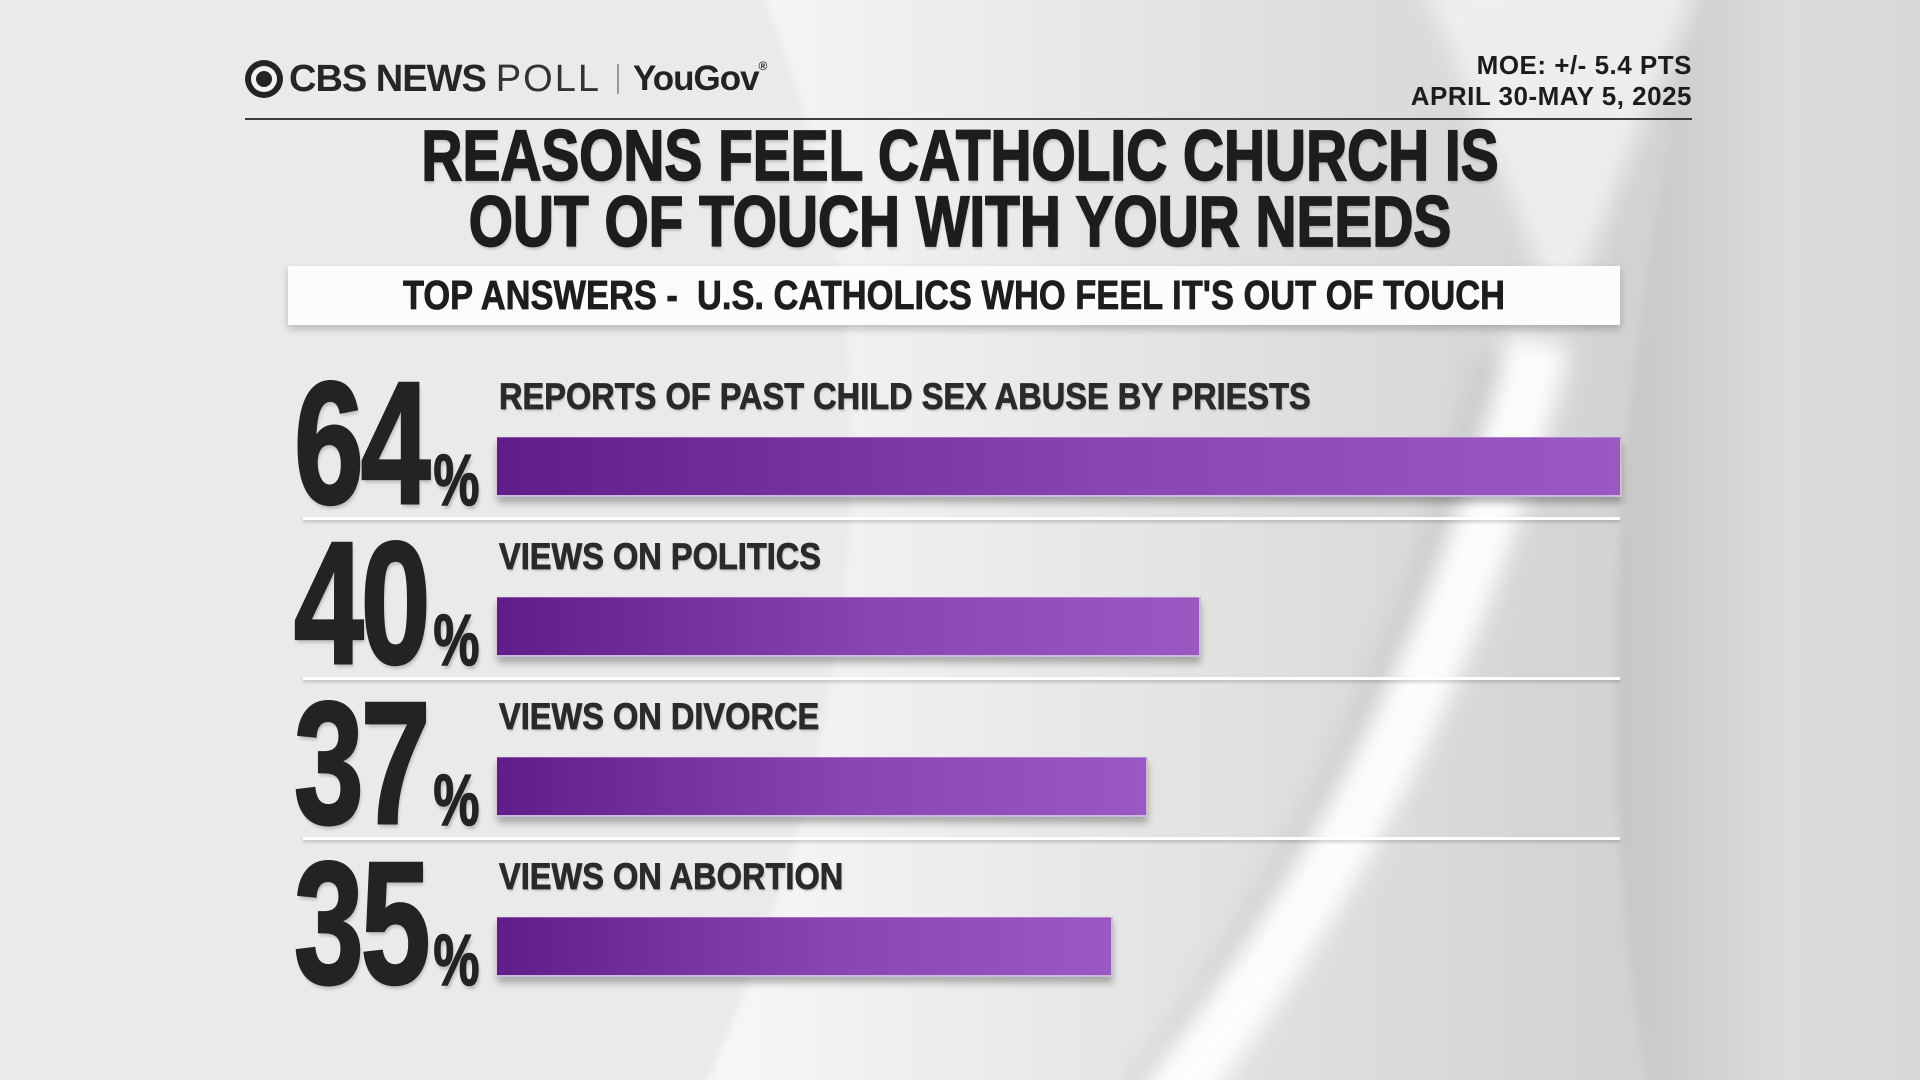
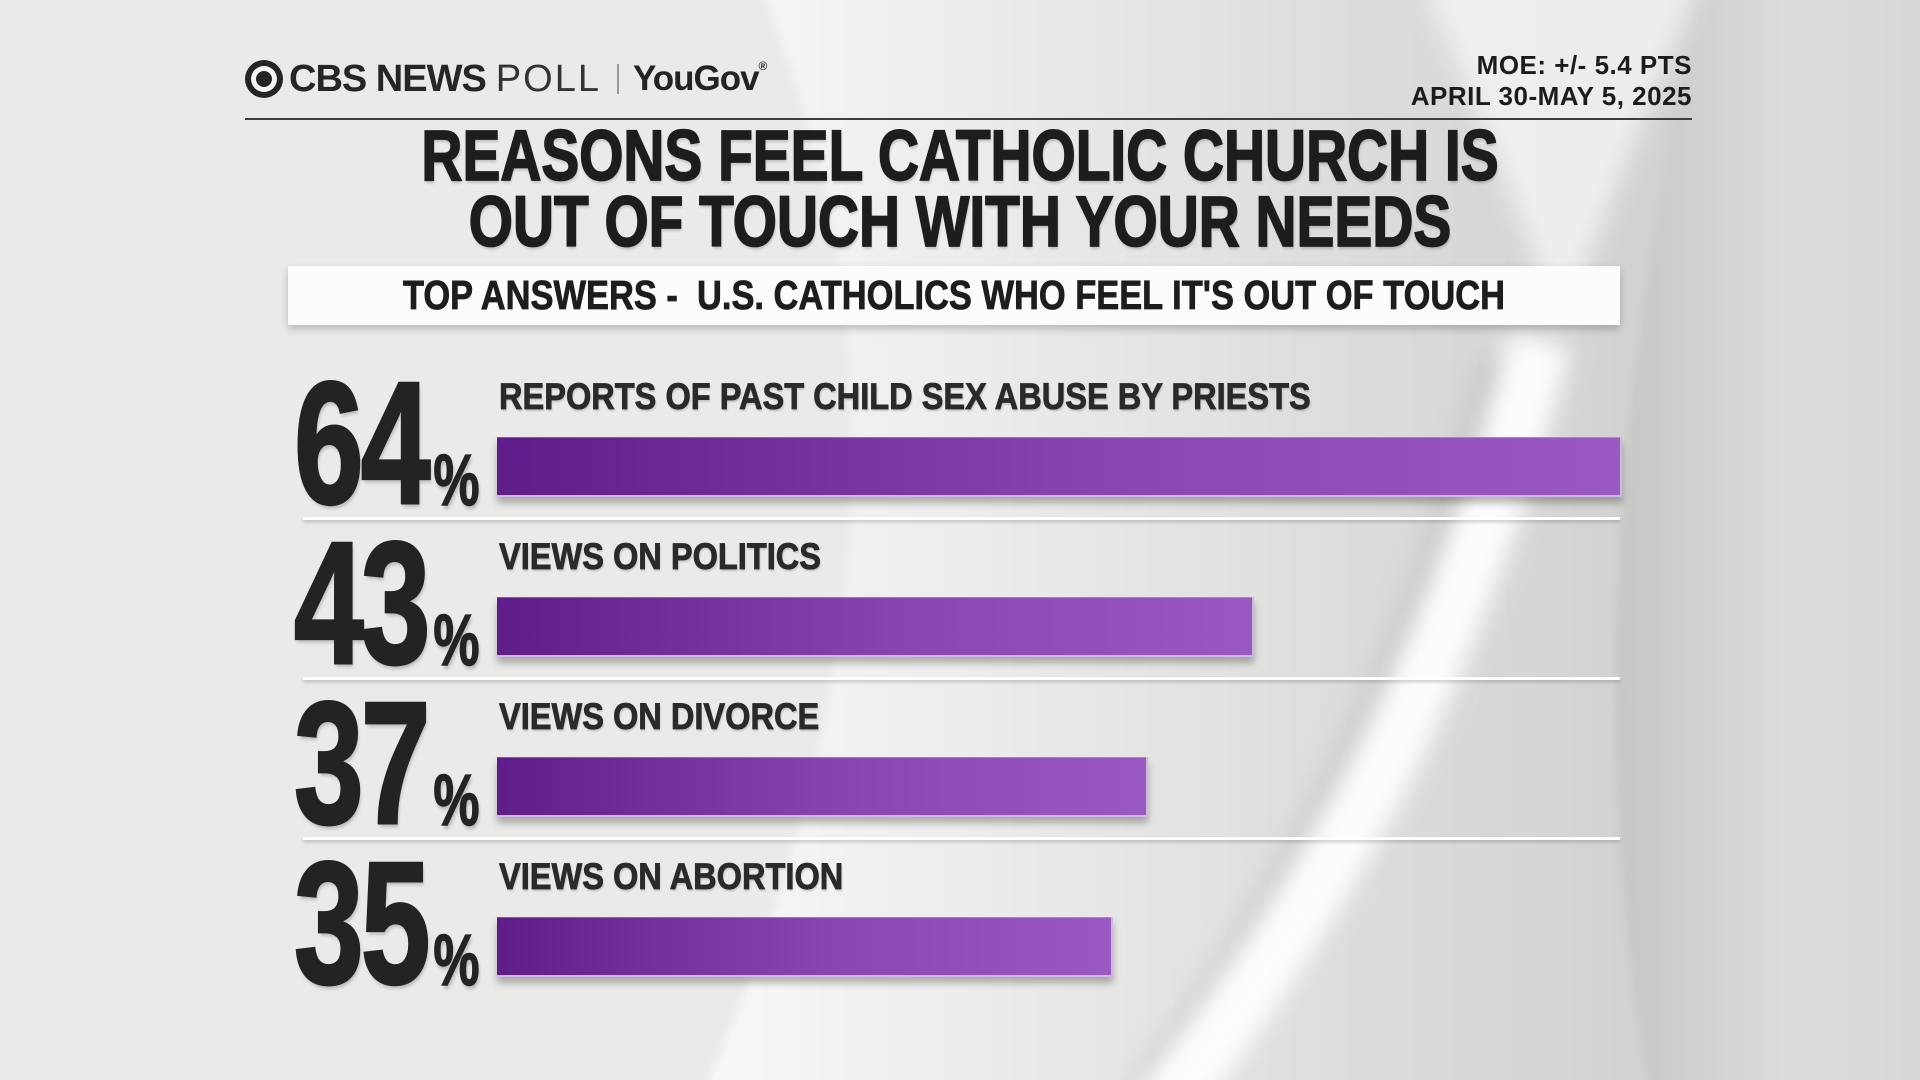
VIEWS ON POLITICS: 40 -> 43
